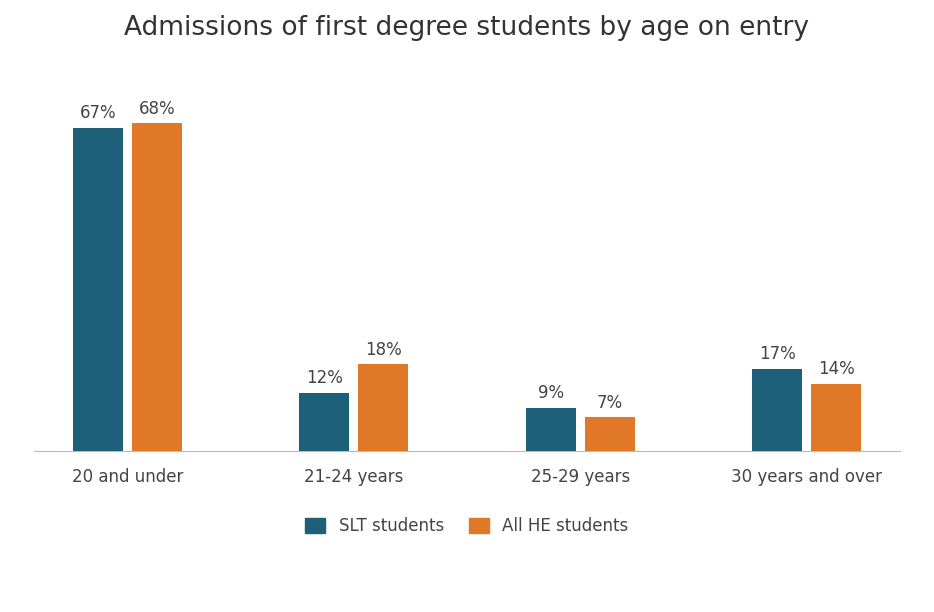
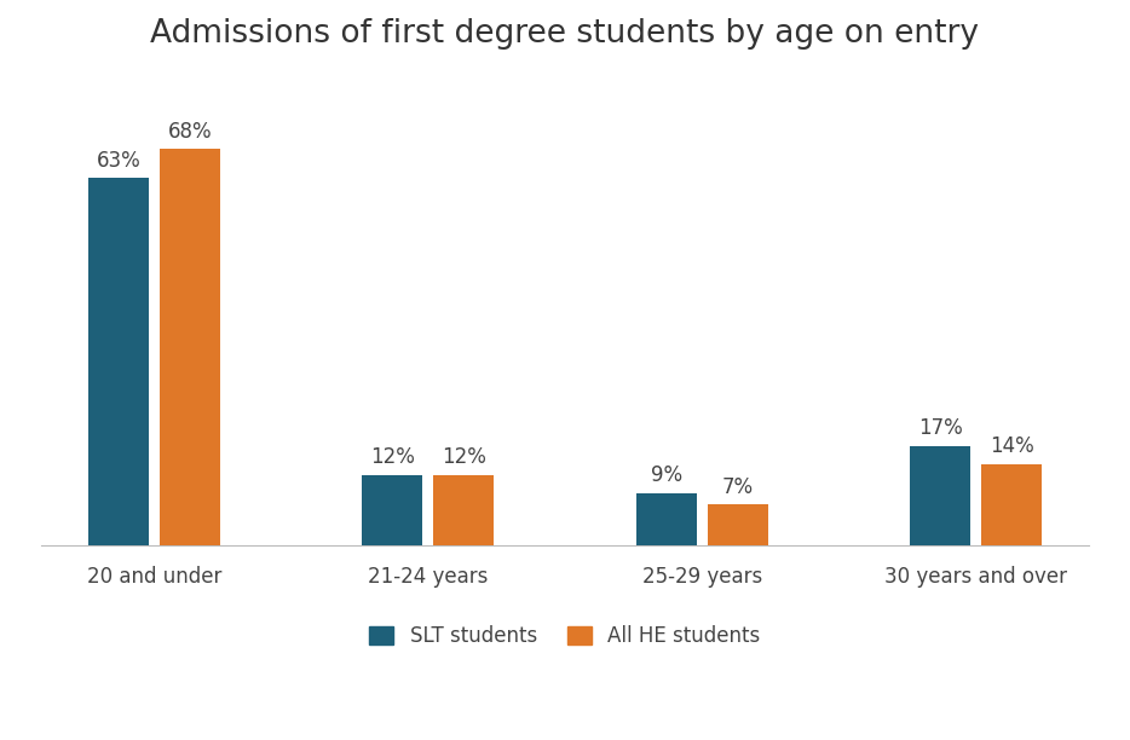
SLT students/20 and under: 67% -> 63%
All HE students/21-24 years: 18% -> 12%
